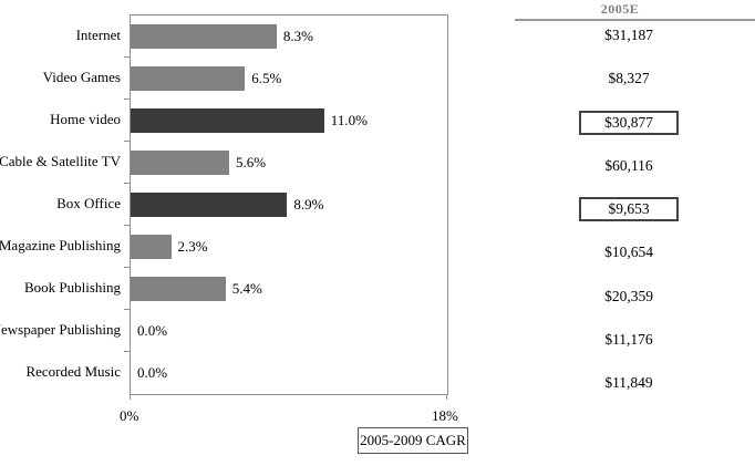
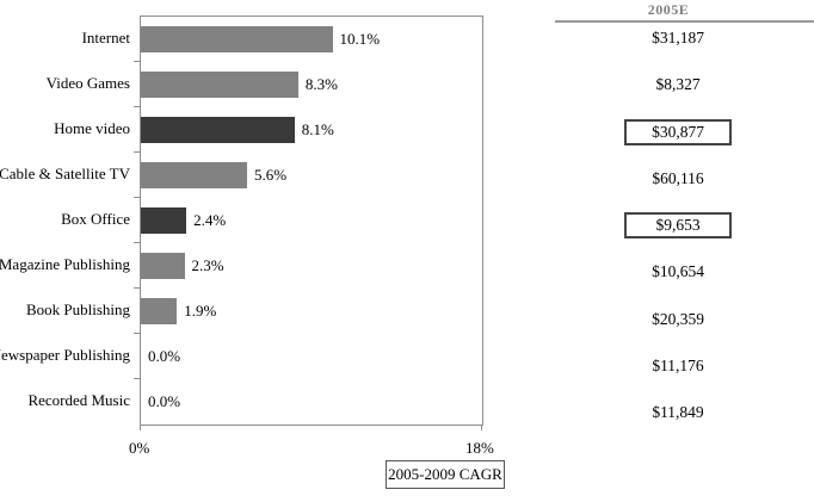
Internet: 8.3% -> 10.1%
Video Games: 6.5% -> 8.3%
Home video: 11.0% -> 8.1%
Box Office: 8.9% -> 2.4%
Book Publishing: 5.4% -> 1.9%
